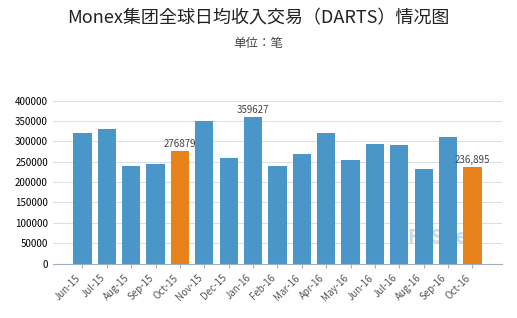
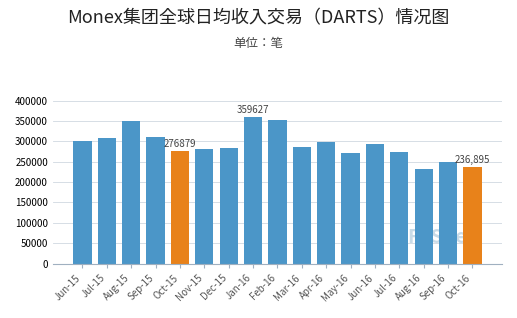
Jun-15: 320000 -> 302000
Jul-15: 330000 -> 309000
Aug-15: 240000 -> 350000
Sep-15: 245000 -> 312000
Nov-15: 350000 -> 281000
Dec-15: 260000 -> 283000
Feb-16: 240000 -> 352000
Mar-16: 270000 -> 287000
Apr-16: 320000 -> 299000
May-16: 255000 -> 272000
Jul-16: 290000 -> 275000
Sep-16: 310000 -> 250000
